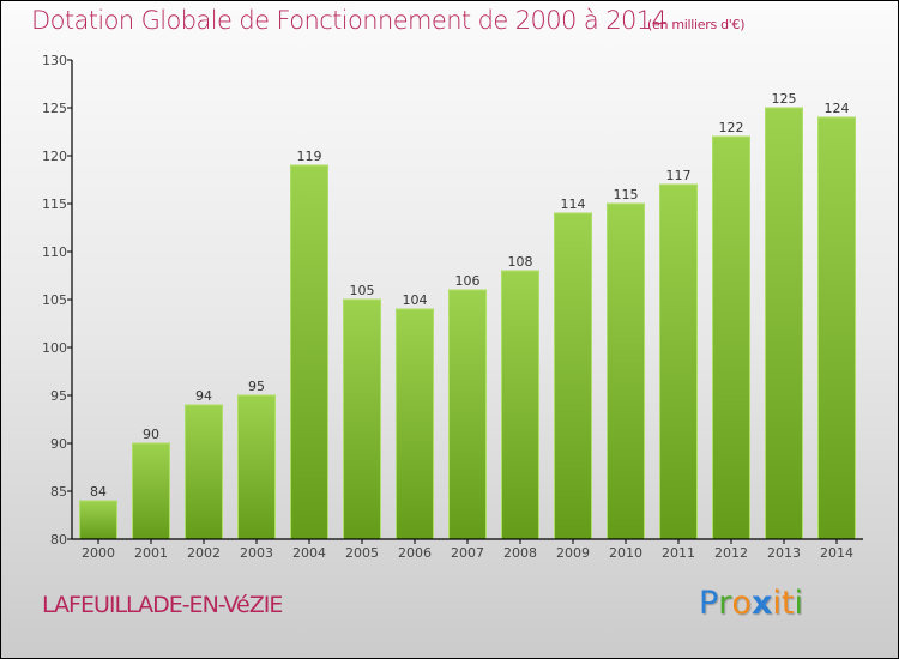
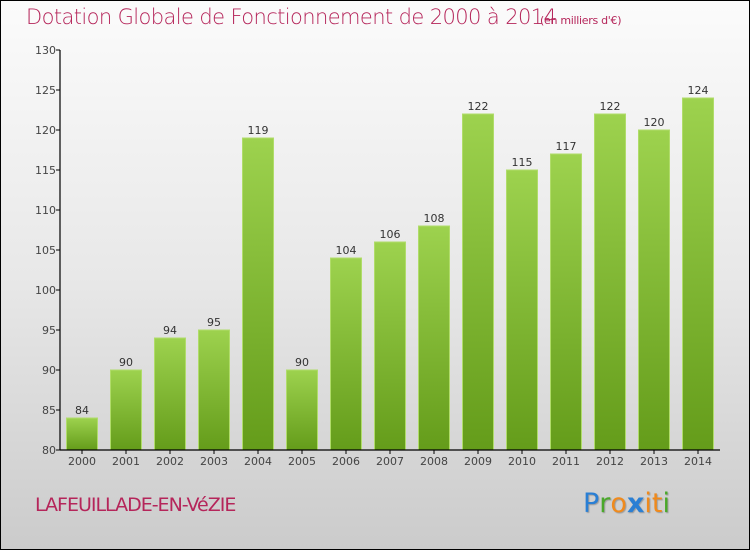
2005: 105 -> 90
2009: 114 -> 122
2013: 125 -> 120
